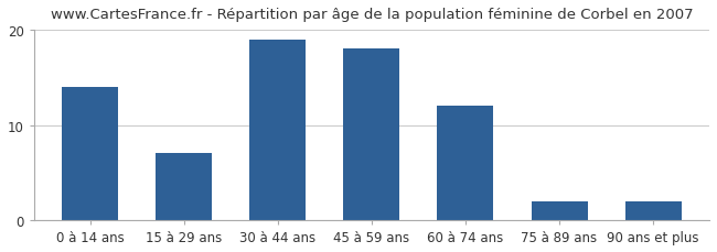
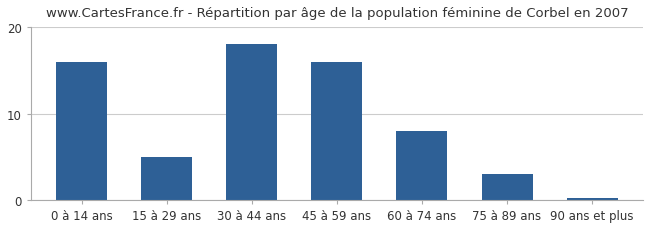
0 à 14 ans: 14.0 -> 16.0
15 à 29 ans: 7.0 -> 5.0
30 à 44 ans: 19.0 -> 18.0
45 à 59 ans: 18.0 -> 16.0
60 à 74 ans: 12.0 -> 8.0
75 à 89 ans: 2.0 -> 3.0
90 ans et plus: 2.0 -> 0.2
